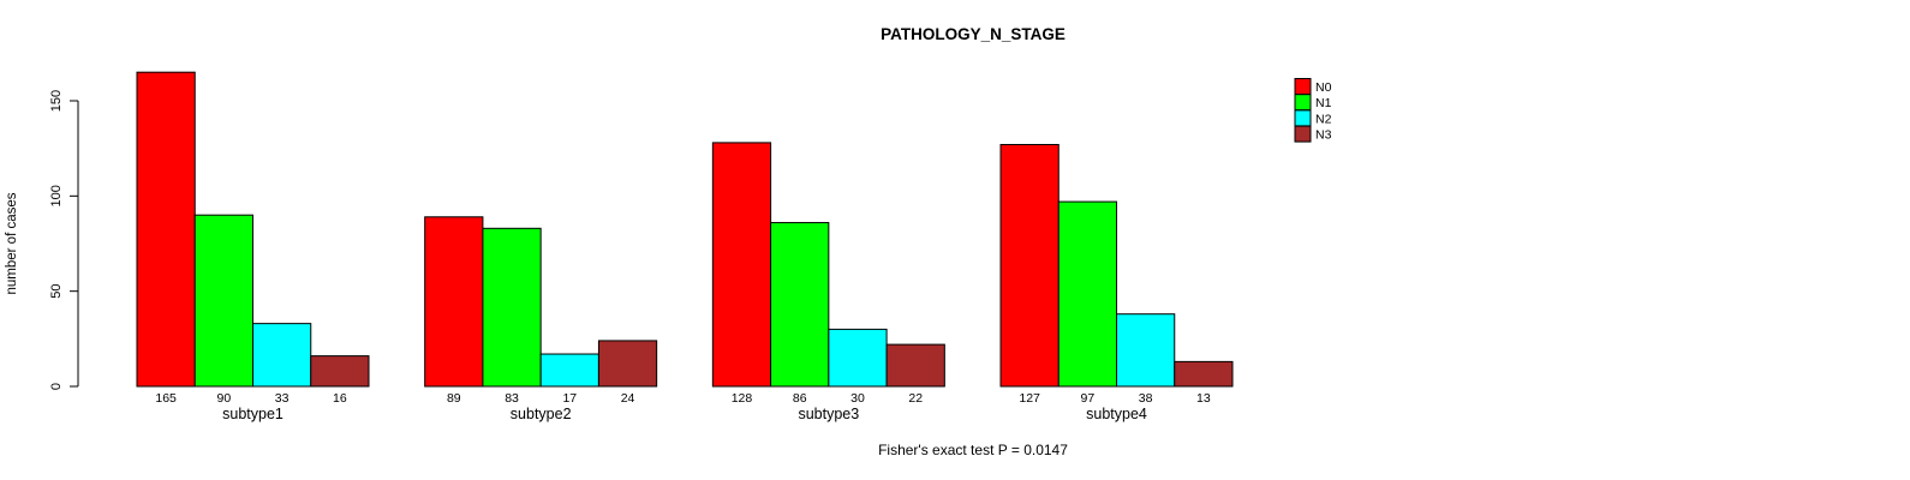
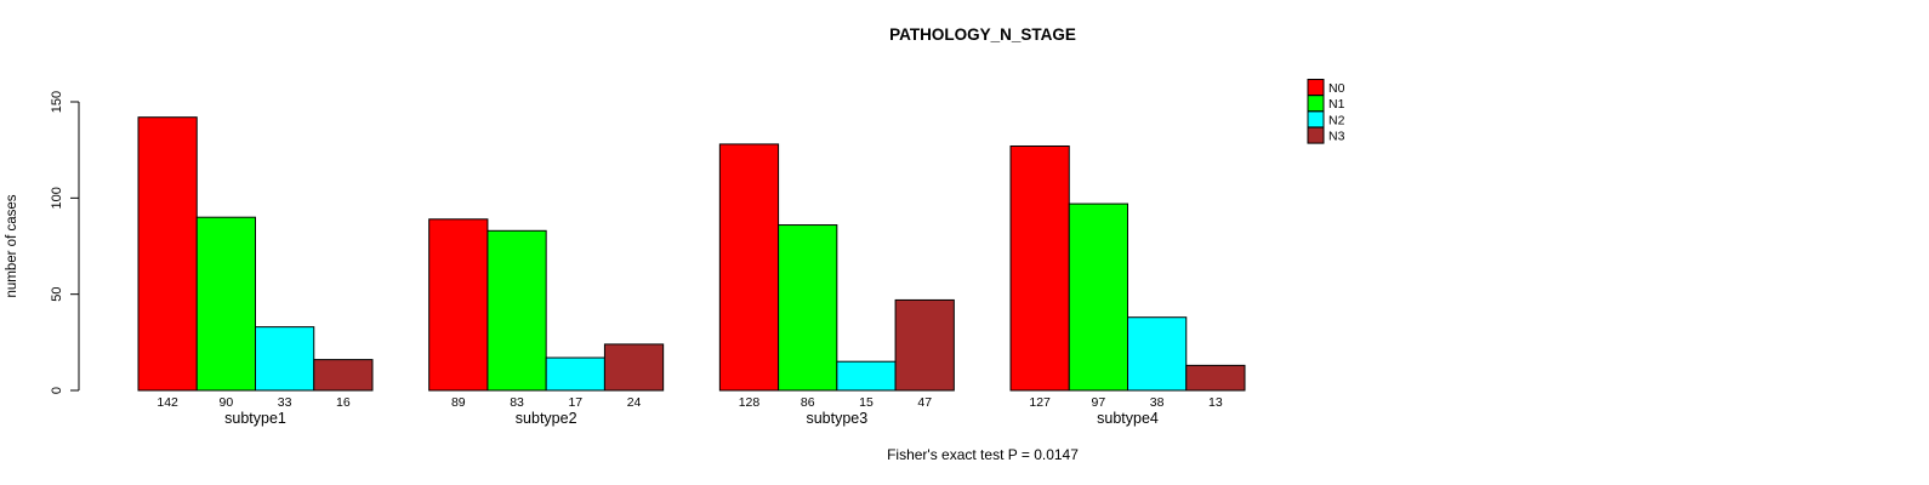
N0/subtype1: 165 -> 142
N2/subtype3: 30 -> 15
N3/subtype3: 22 -> 47
